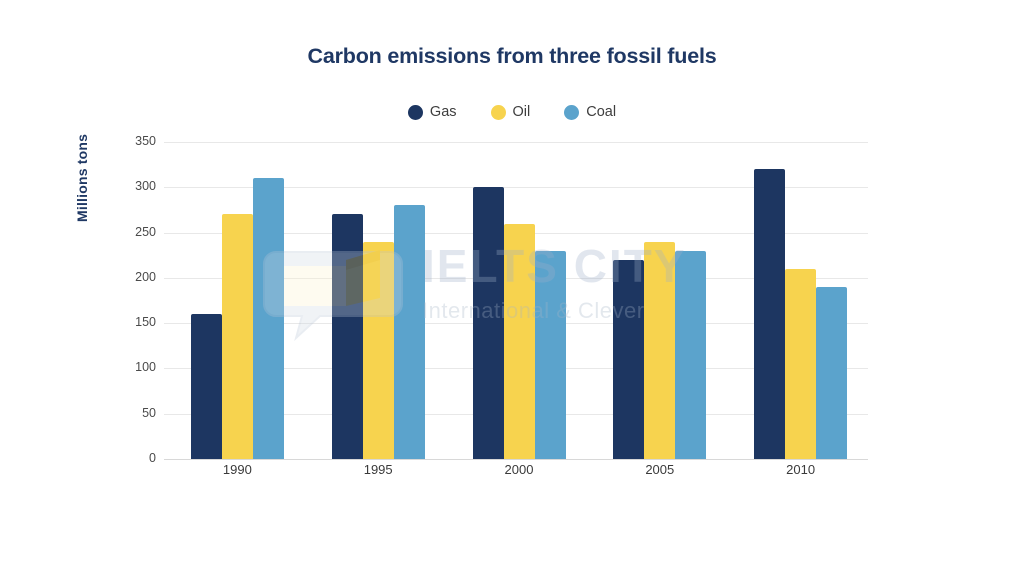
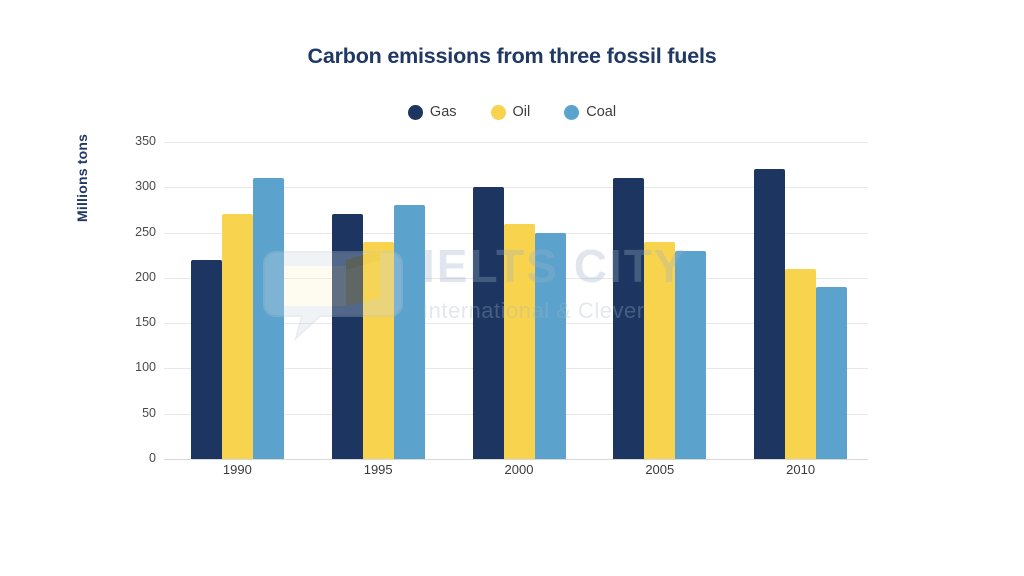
Gas/1990: 160 -> 220
Coal/2000: 230 -> 250
Gas/2005: 220 -> 310
